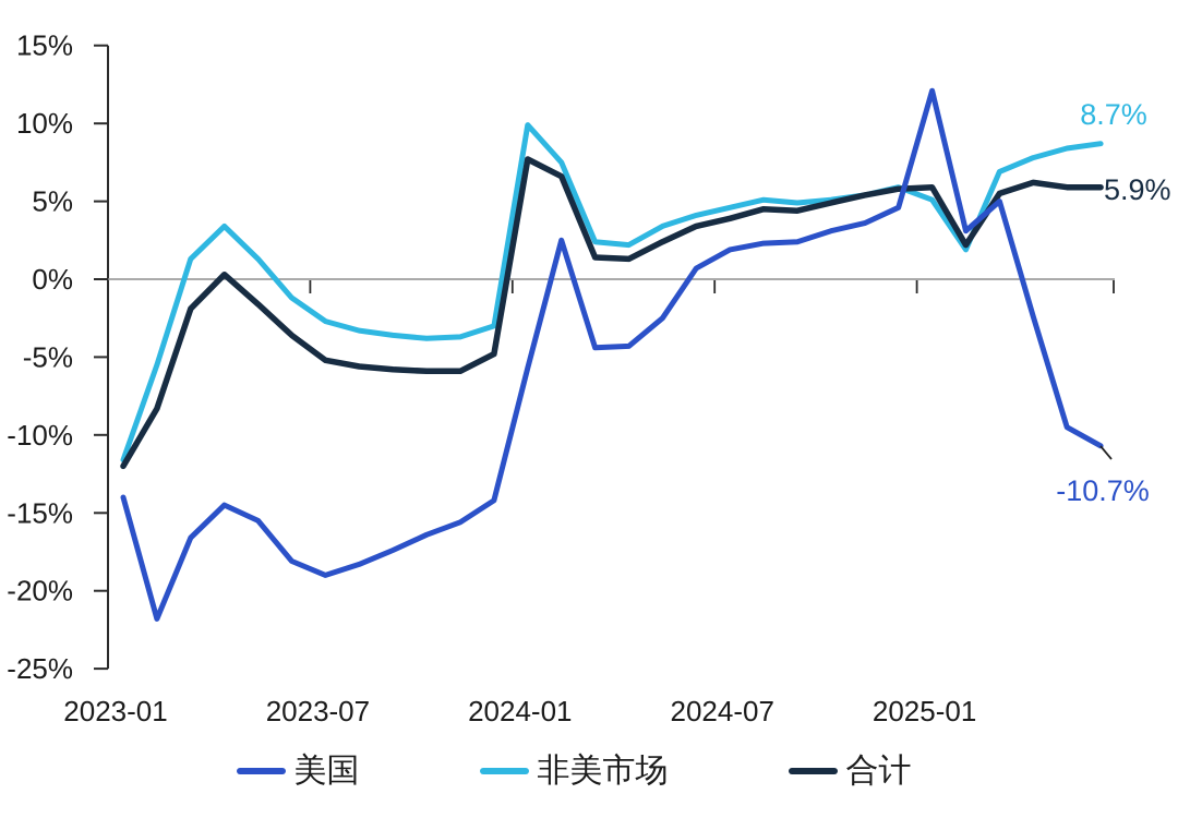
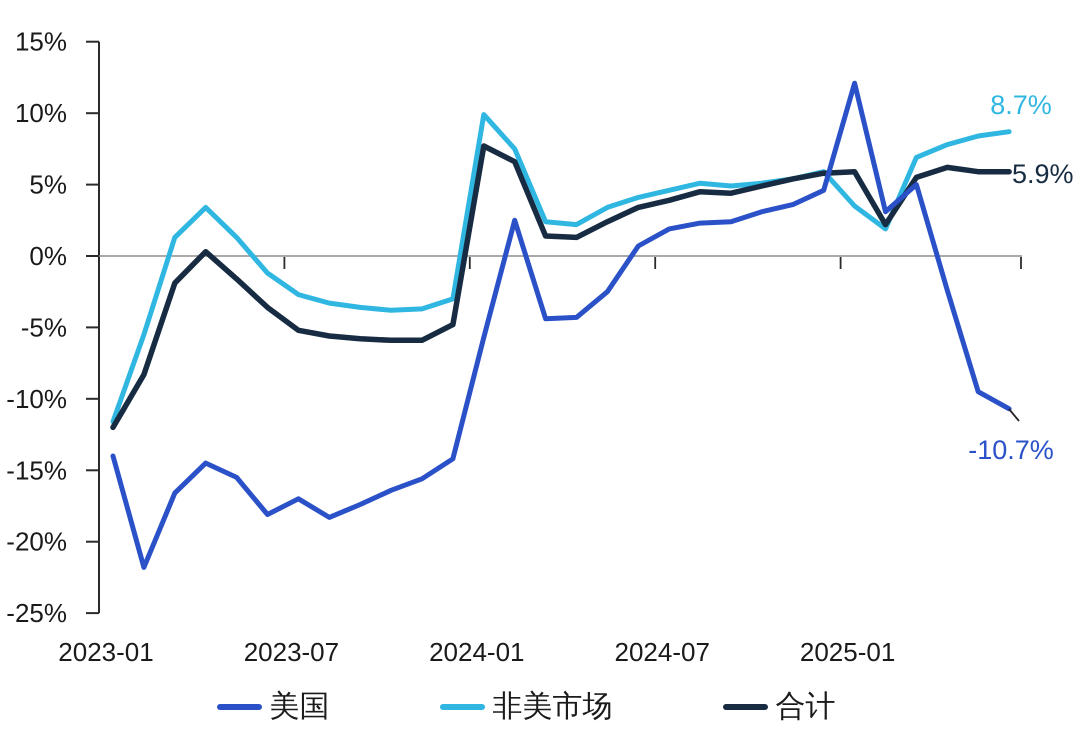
美国/2023-07: -19.0% -> -17.0%
非美市场/2025-01: 5.1% -> 3.5%
